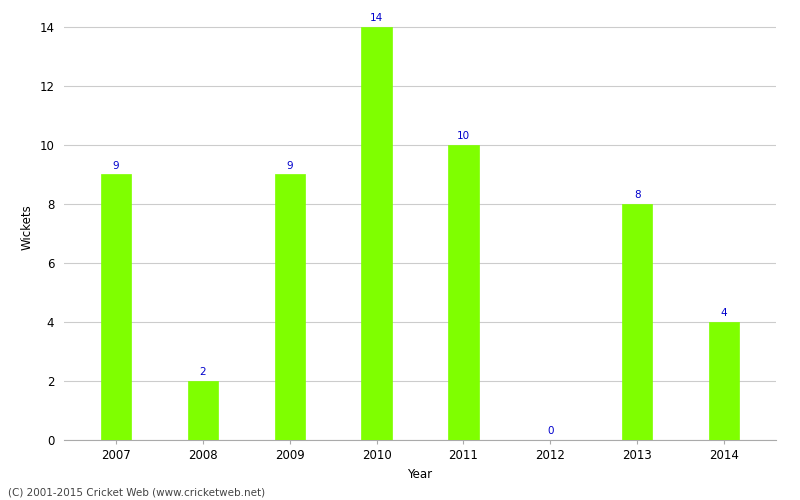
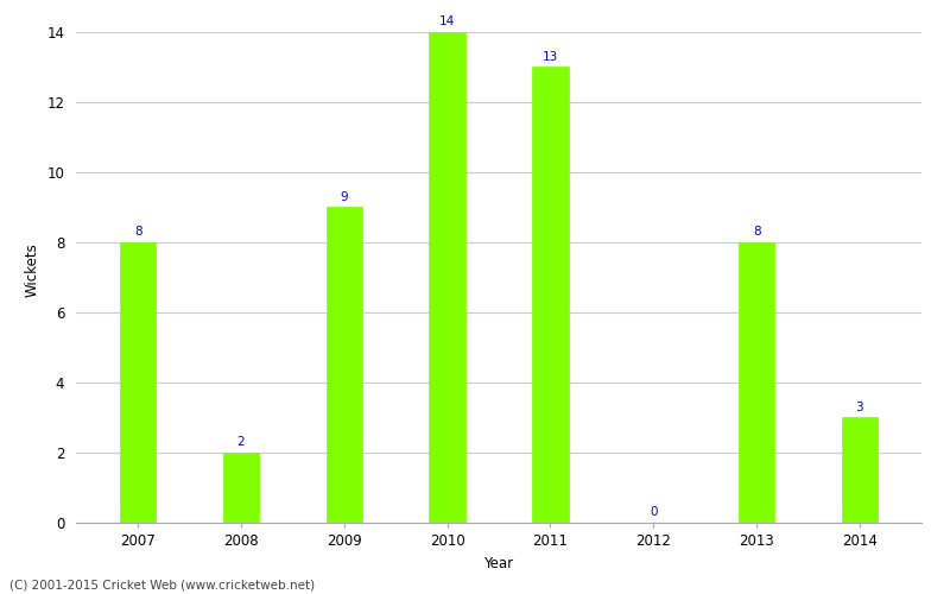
2007: 9 -> 8
2011: 10 -> 13
2014: 4 -> 3
